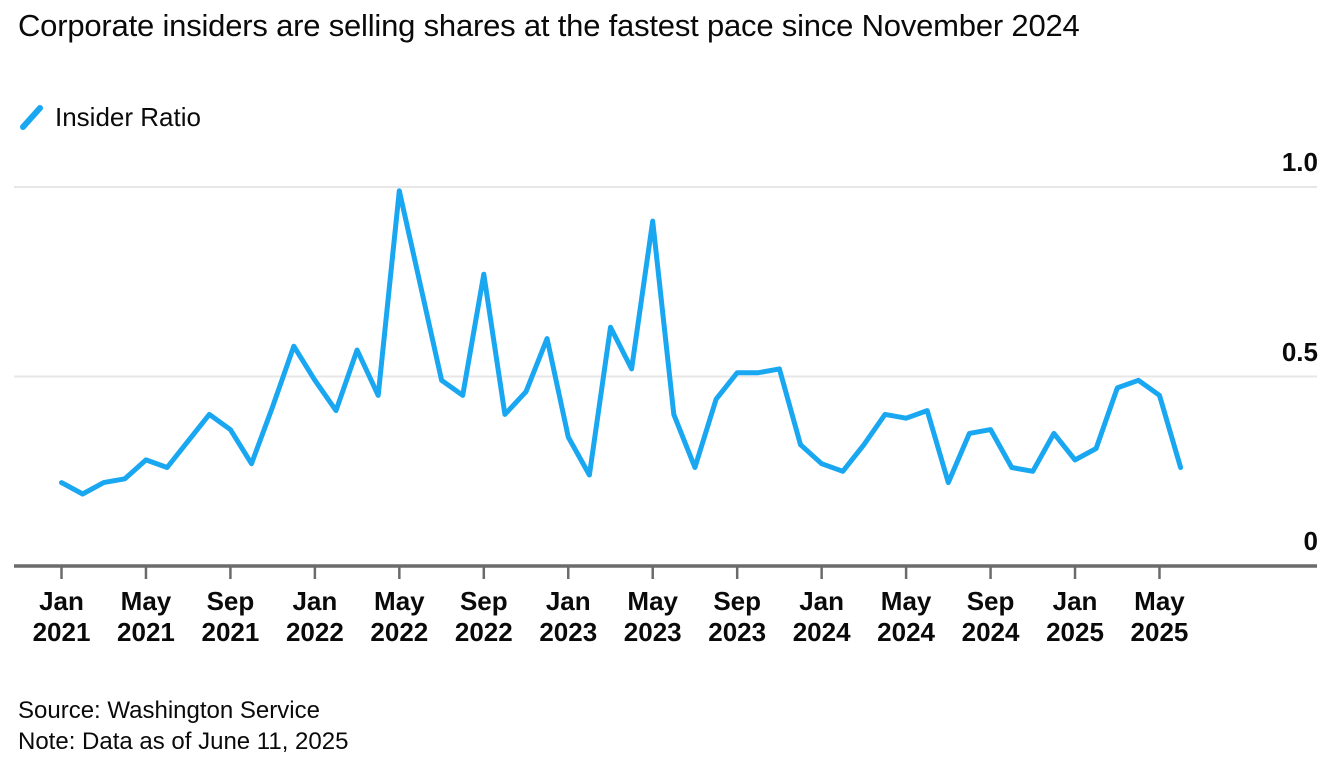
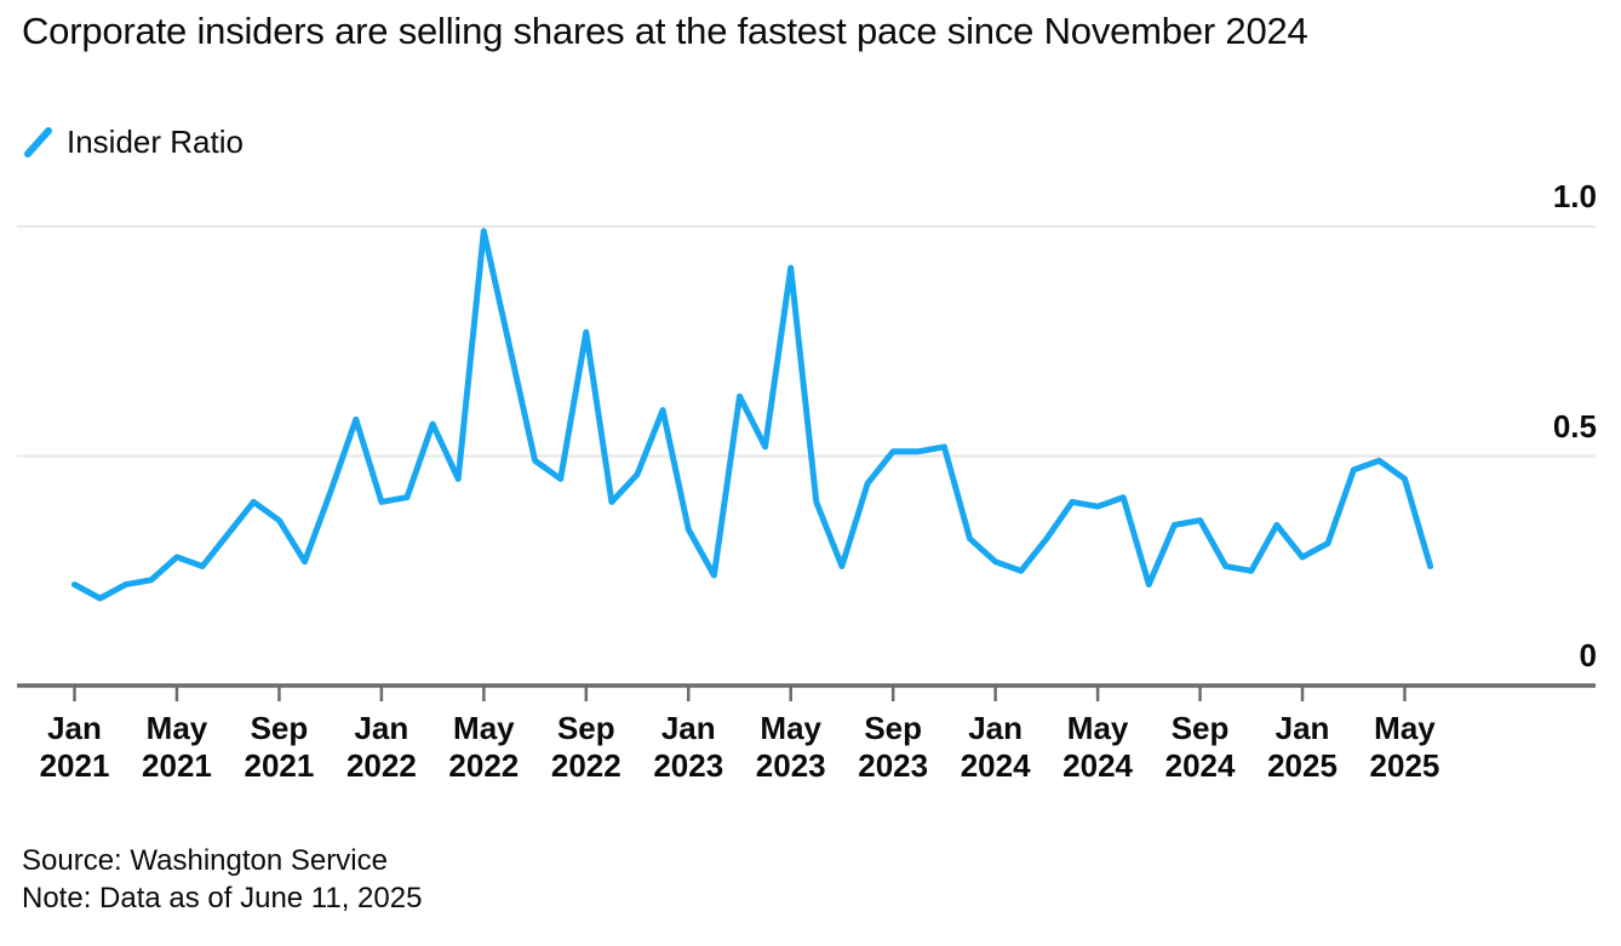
Jan 2022: 0.49 -> 0.40
